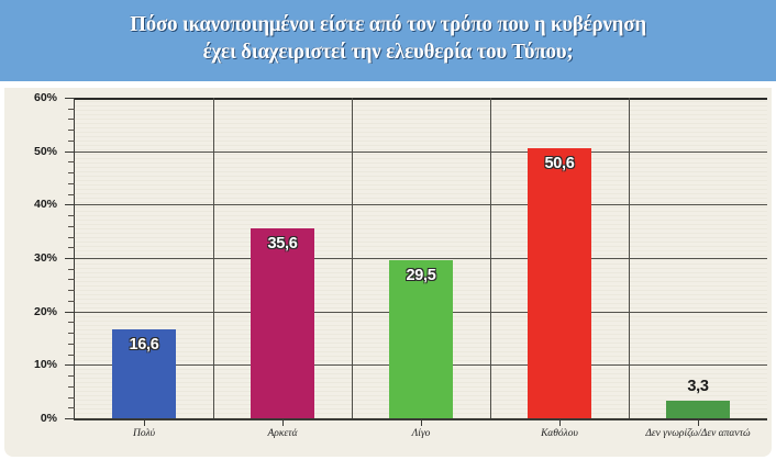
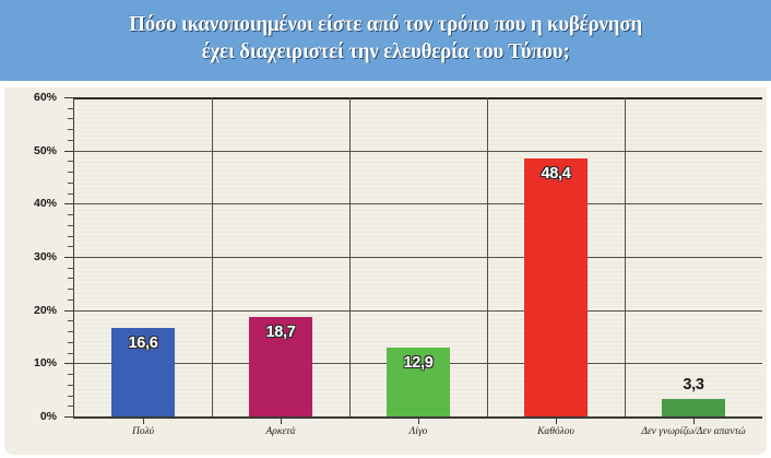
Αρκετά: 35,6 -> 18,7
Λίγο: 29,5 -> 12,9
Καθόλου: 50,6 -> 48,4
